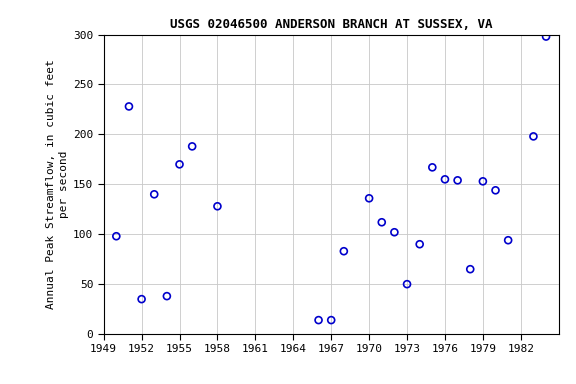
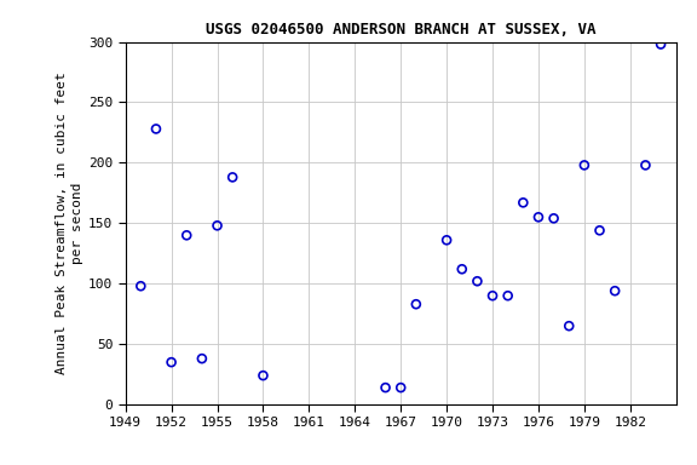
1955: 170 -> 148
1958: 128 -> 24
1973: 50 -> 90
1979: 153 -> 198
